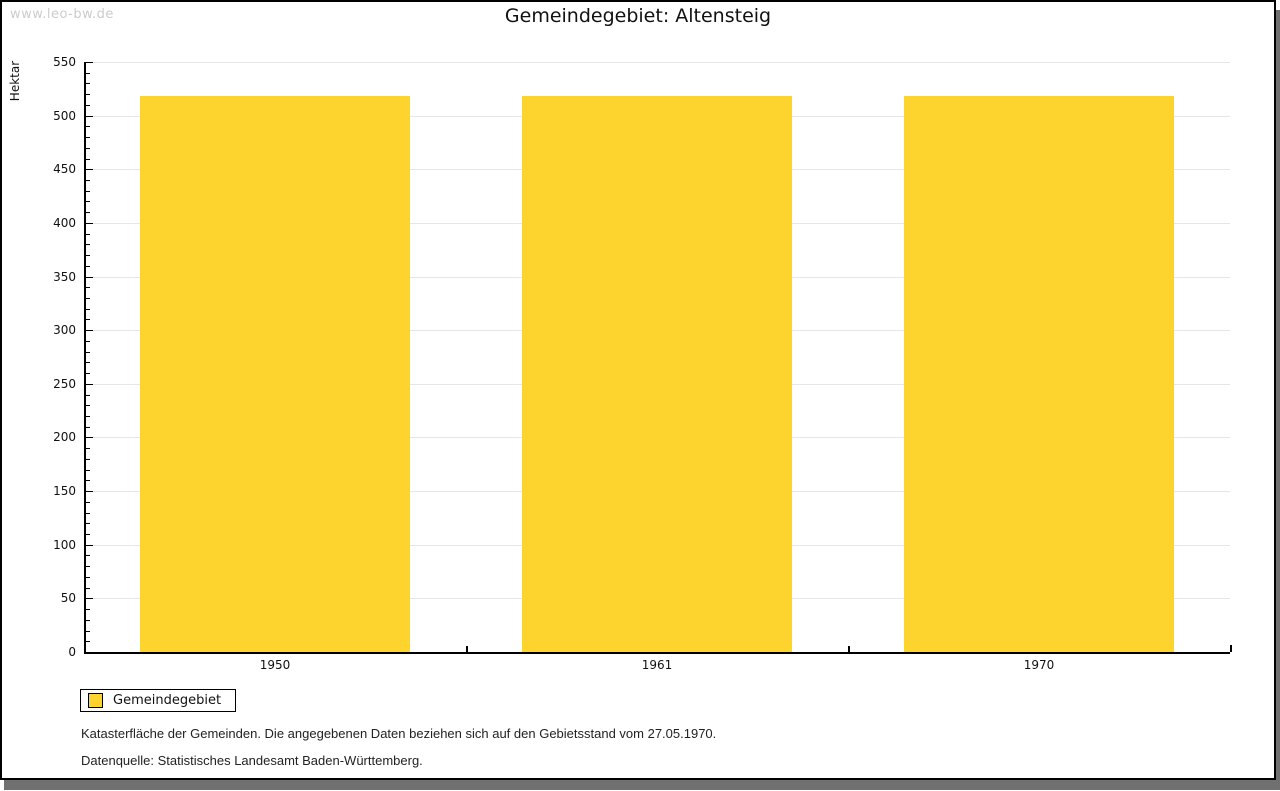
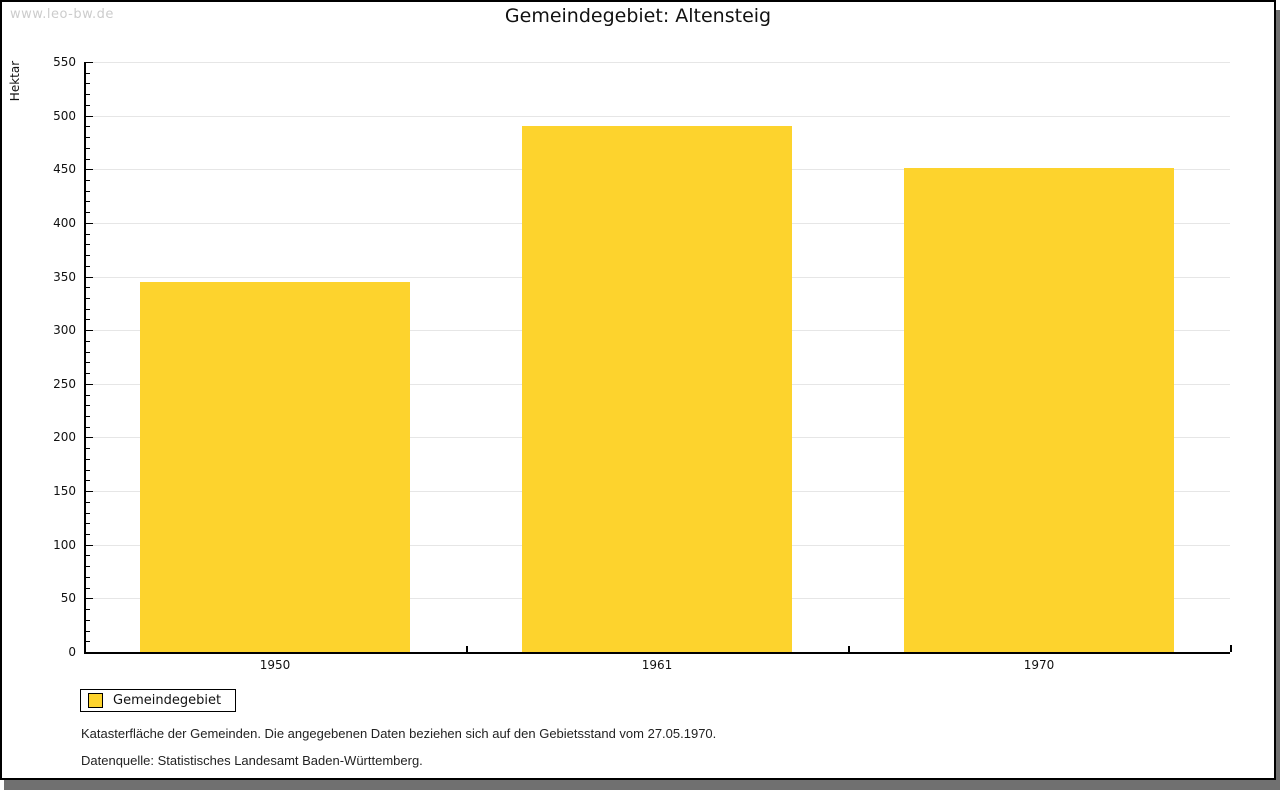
1950: 518 -> 345
1961: 518 -> 490
1970: 518 -> 451
